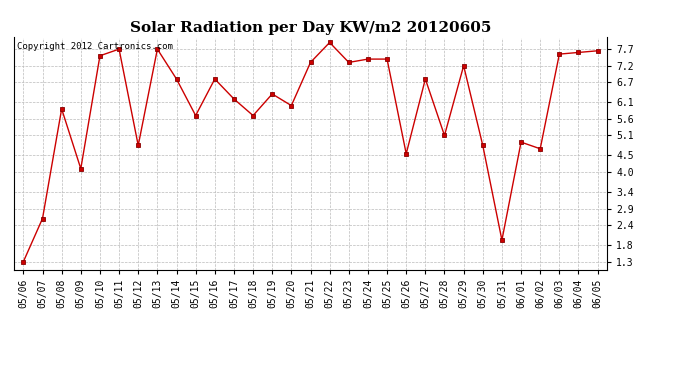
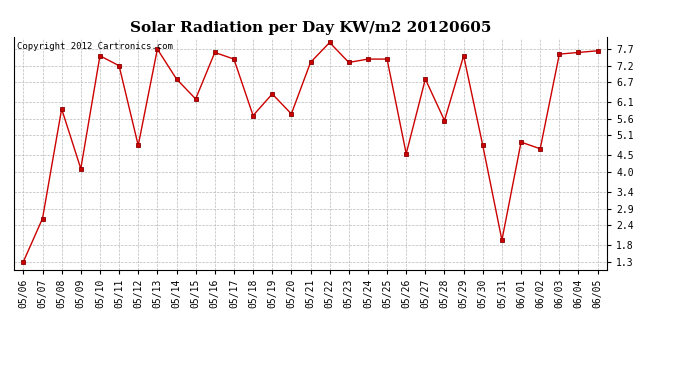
05/11: 7.70 -> 7.20
05/15: 5.70 -> 6.20
05/16: 6.80 -> 7.60
05/17: 6.20 -> 7.40
05/20: 6.00 -> 5.75
05/28: 5.10 -> 5.55
05/29: 7.20 -> 7.50
